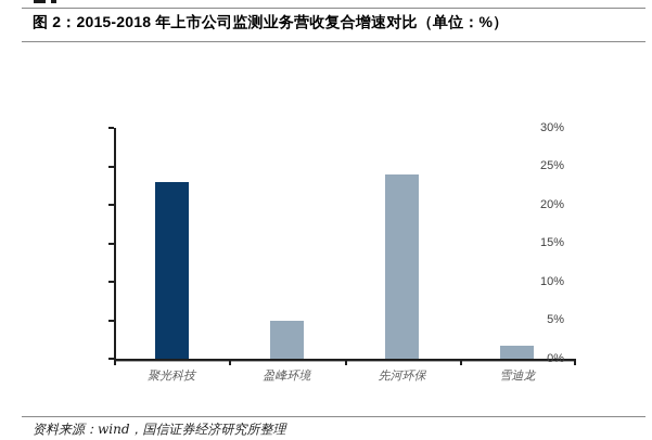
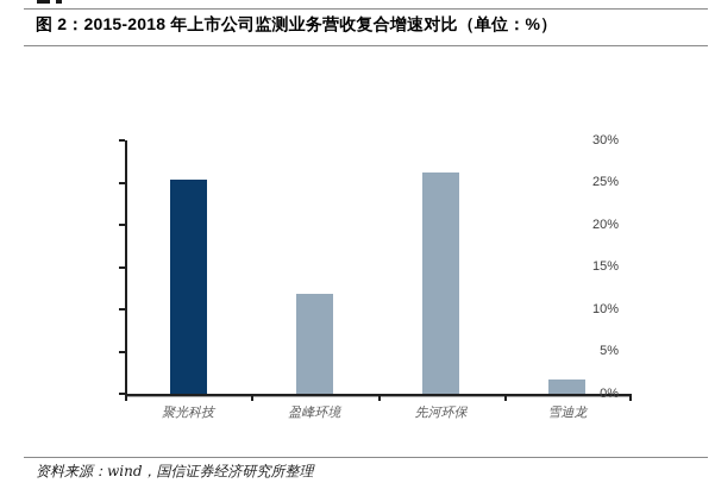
聚光科技: 23% -> 25%
盈峰环境: 5% -> 12%
先河环保: 24% -> 26%
